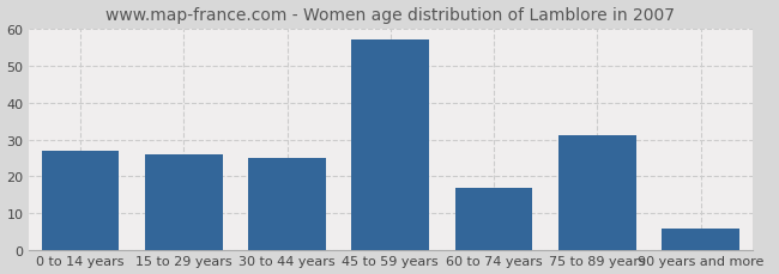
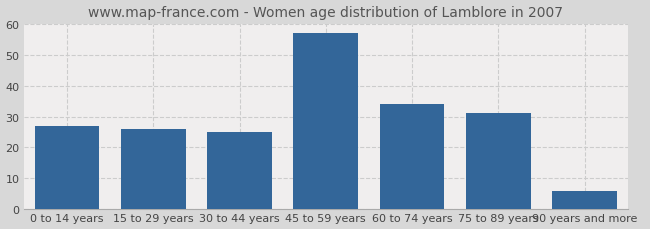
60 to 74 years: 17 -> 34
